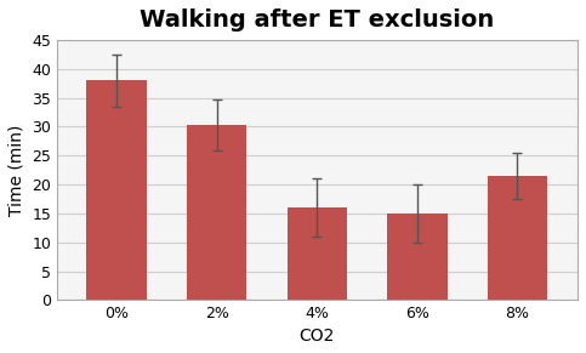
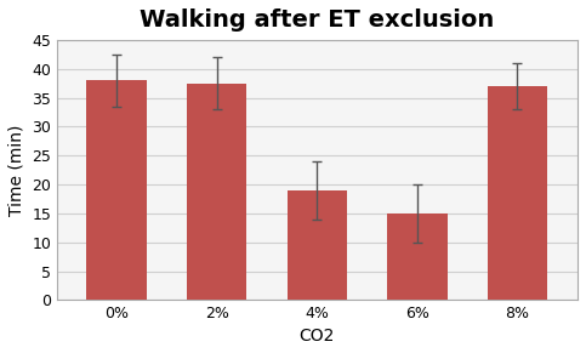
2%: 30.3 -> 37.5
4%: 16.0 -> 19.0
8%: 21.5 -> 37.0
